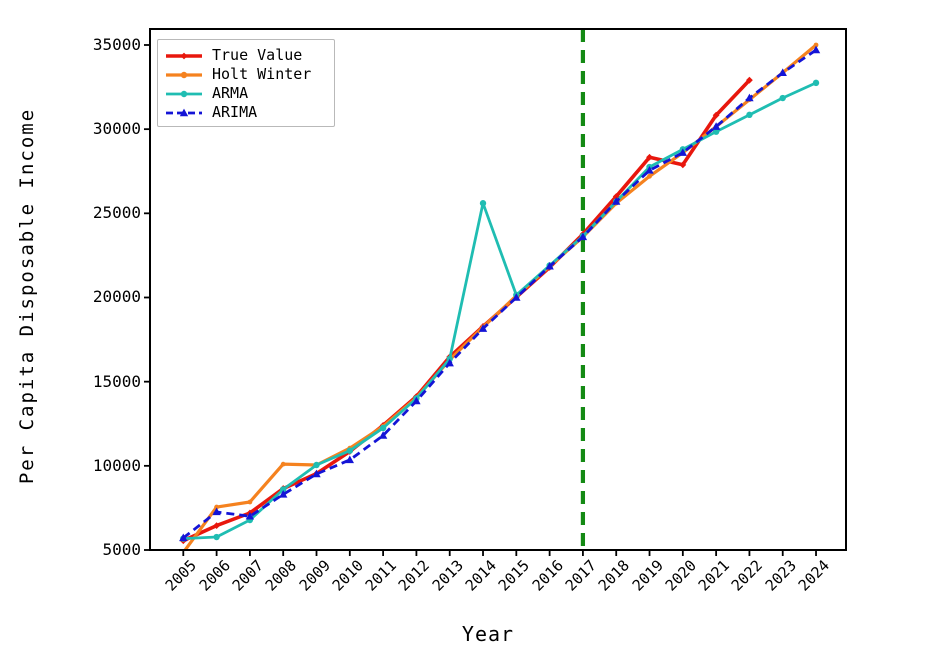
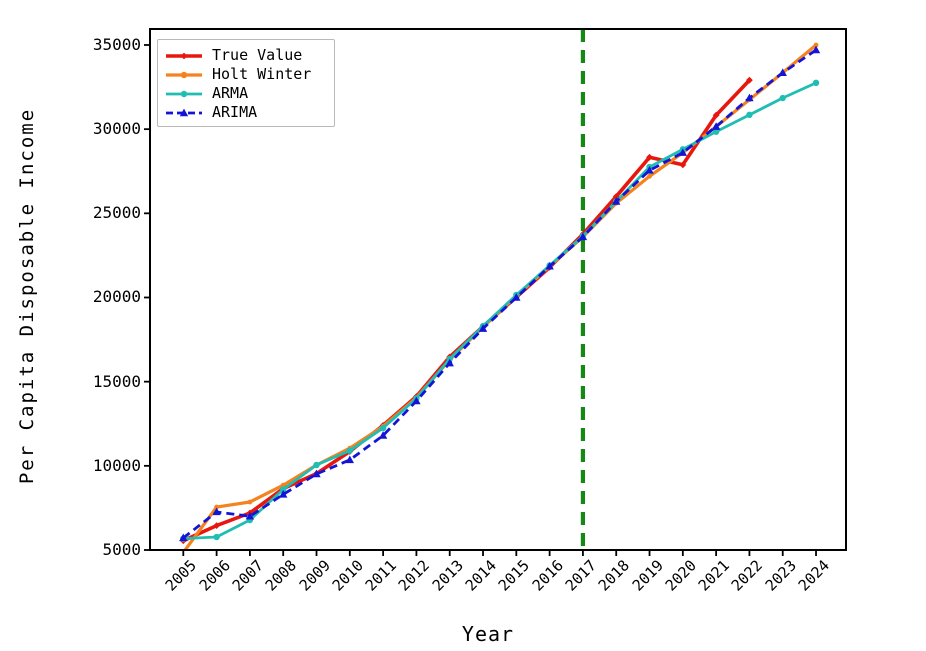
Holt Winter/2008: 10100 -> 8800
ARMA/2014: 25600 -> 18300
